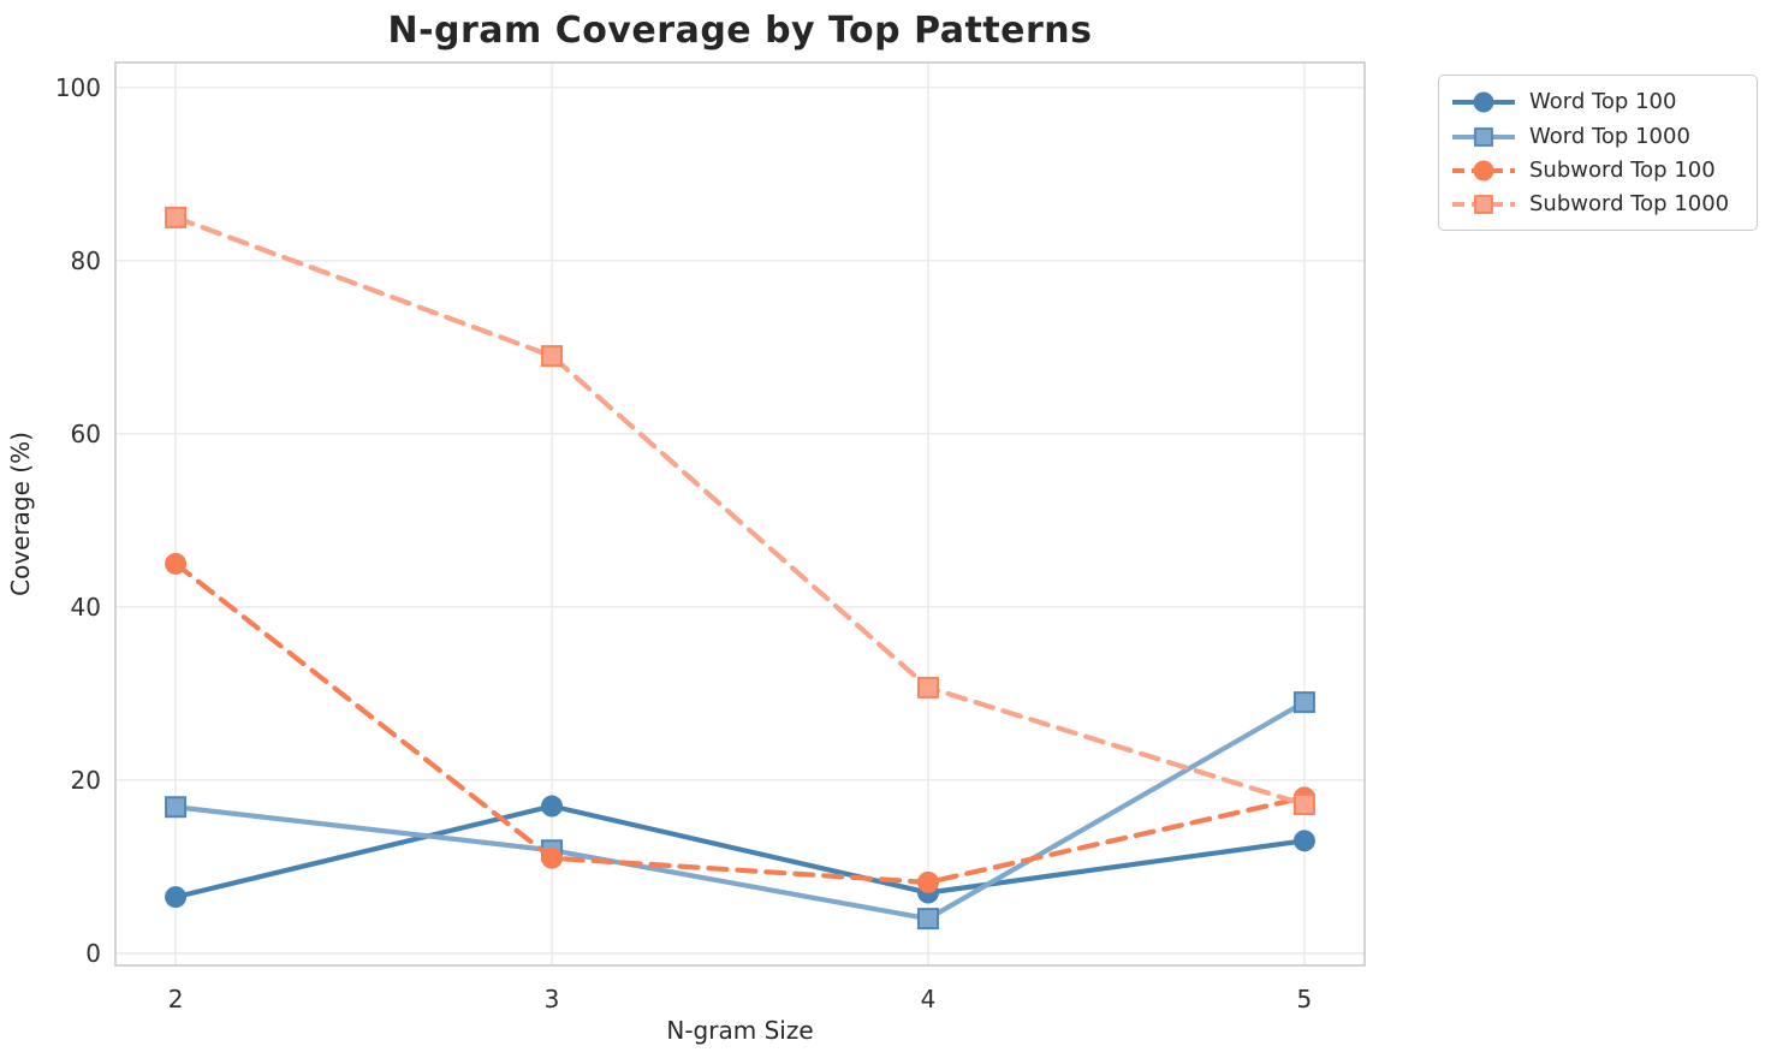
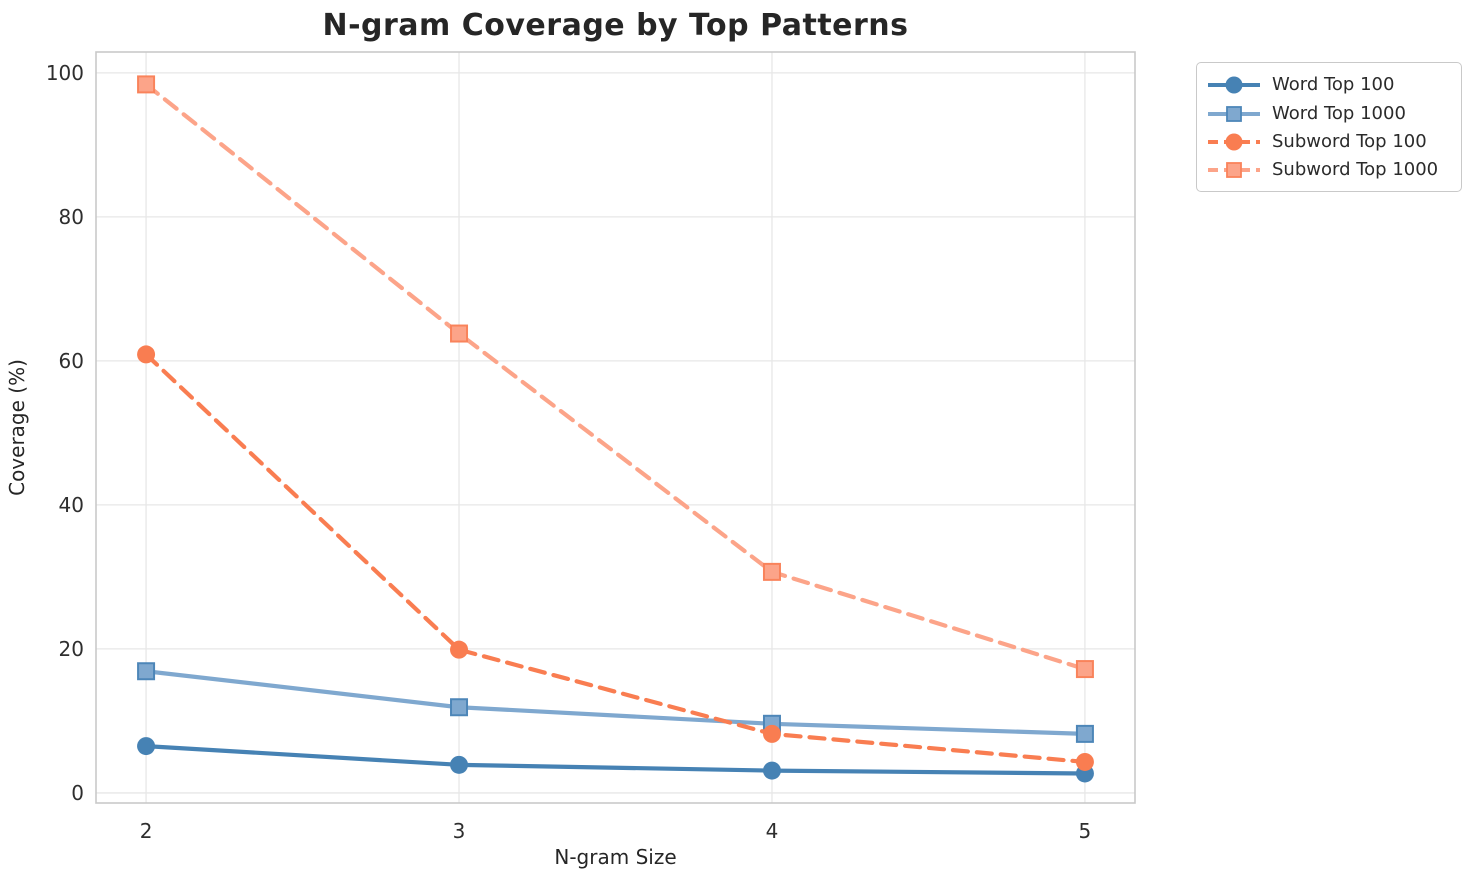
Subword Top 100/2: 45 -> 61
Subword Top 1000/2: 85 -> 98
Word Top 100/3: 17 -> 4
Subword Top 100/3: 11 -> 20
Subword Top 1000/3: 69 -> 64
Word Top 100/4: 7 -> 3
Word Top 1000/4: 4 -> 10
Word Top 100/5: 13 -> 3
Word Top 1000/5: 29 -> 8
Subword Top 100/5: 18 -> 4
